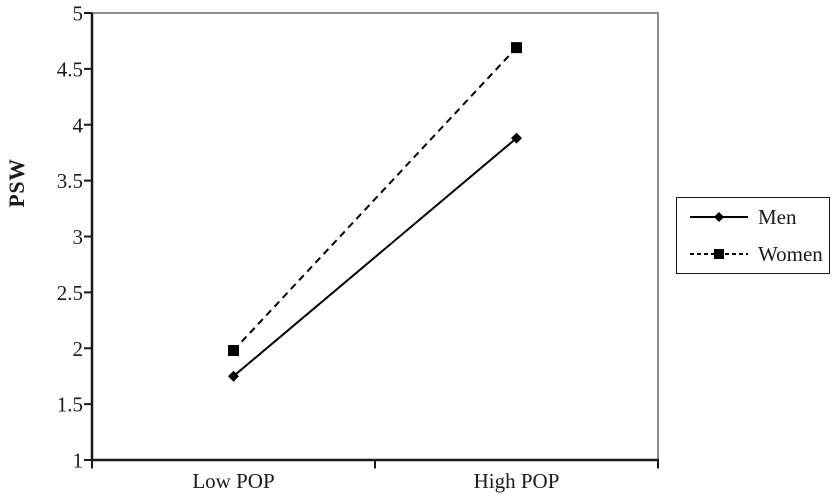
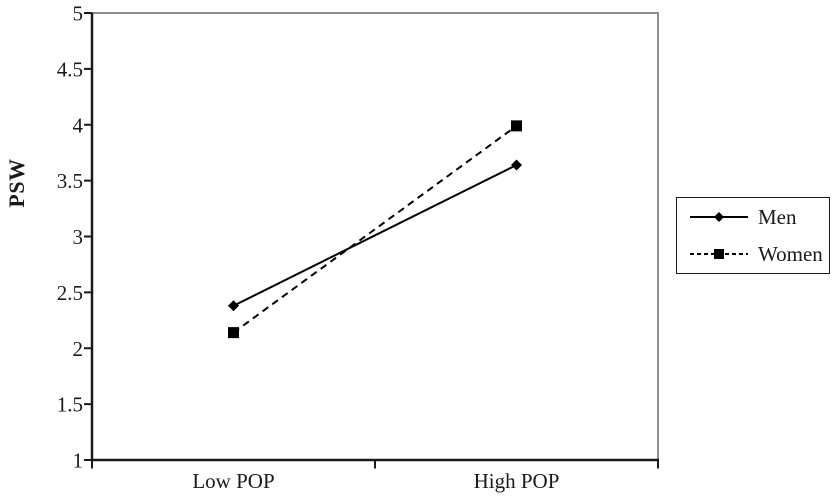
Men/Low POP: 1.75 -> 2.38
Women/Low POP: 1.98 -> 2.14
Men/High POP: 3.88 -> 3.64
Women/High POP: 4.69 -> 3.99
